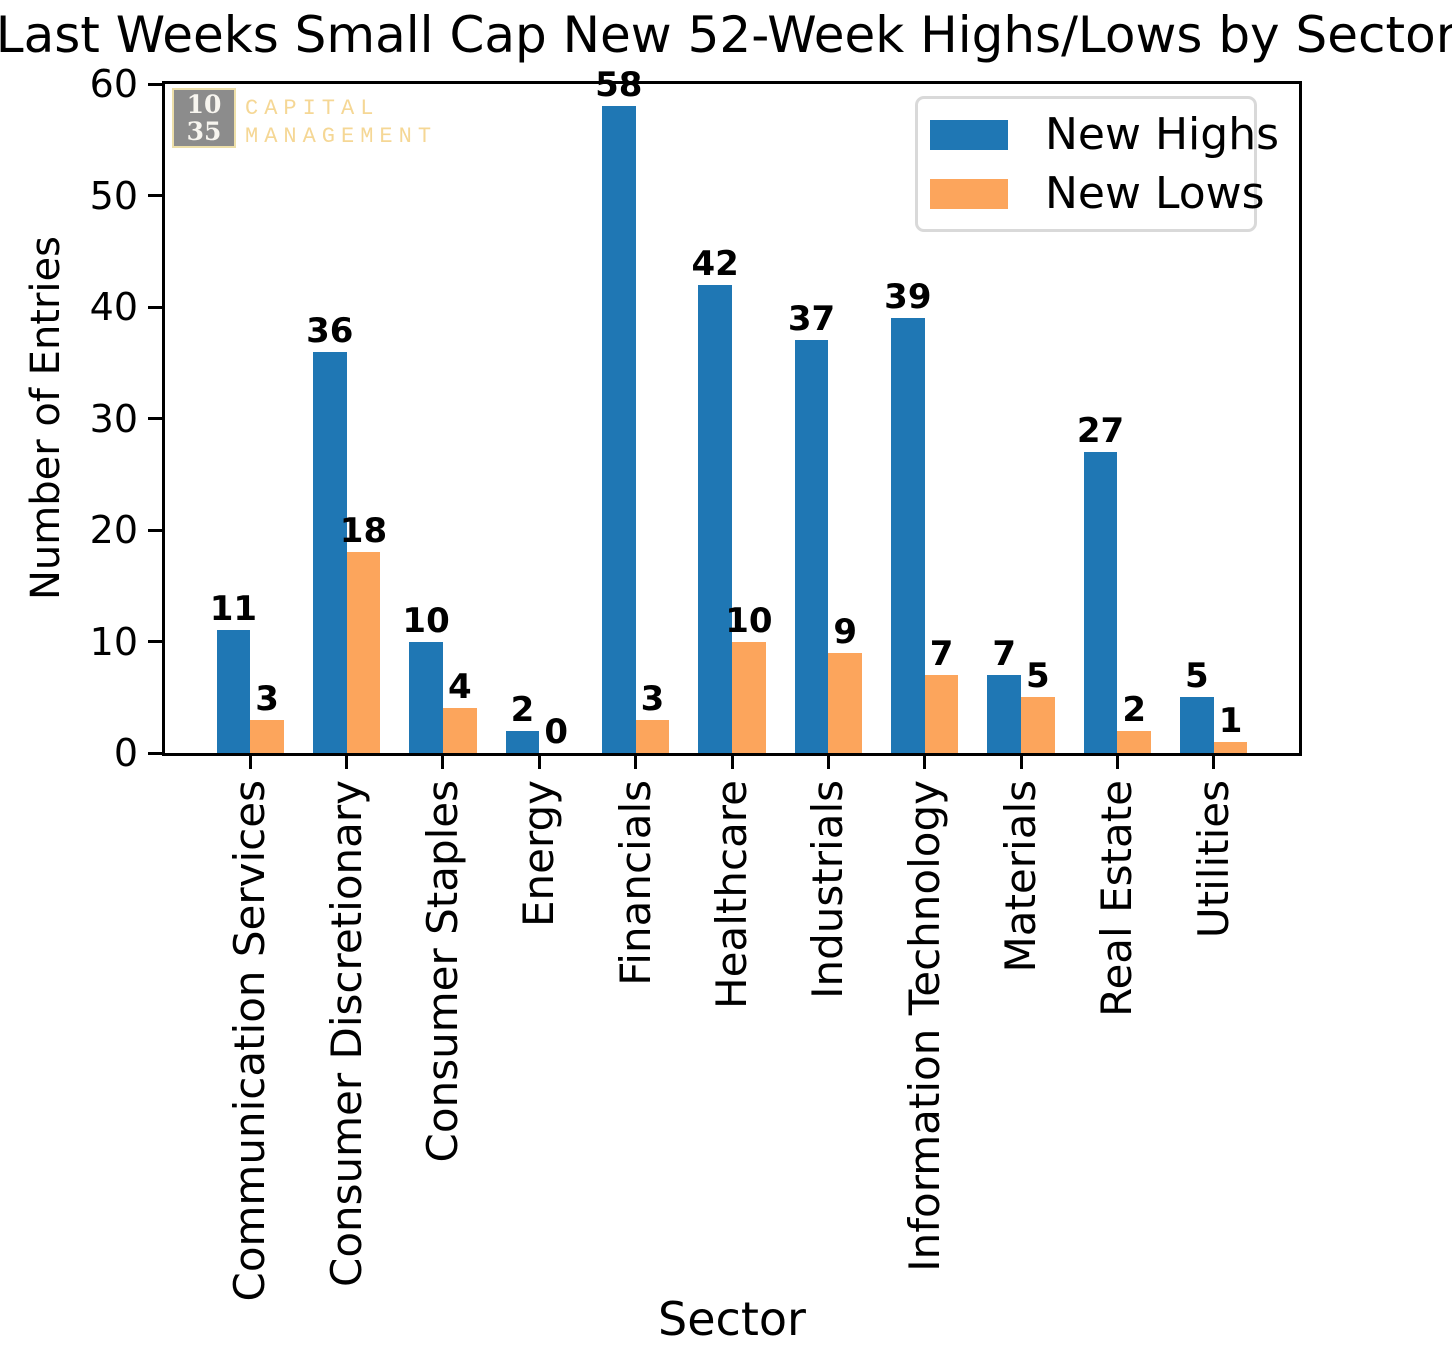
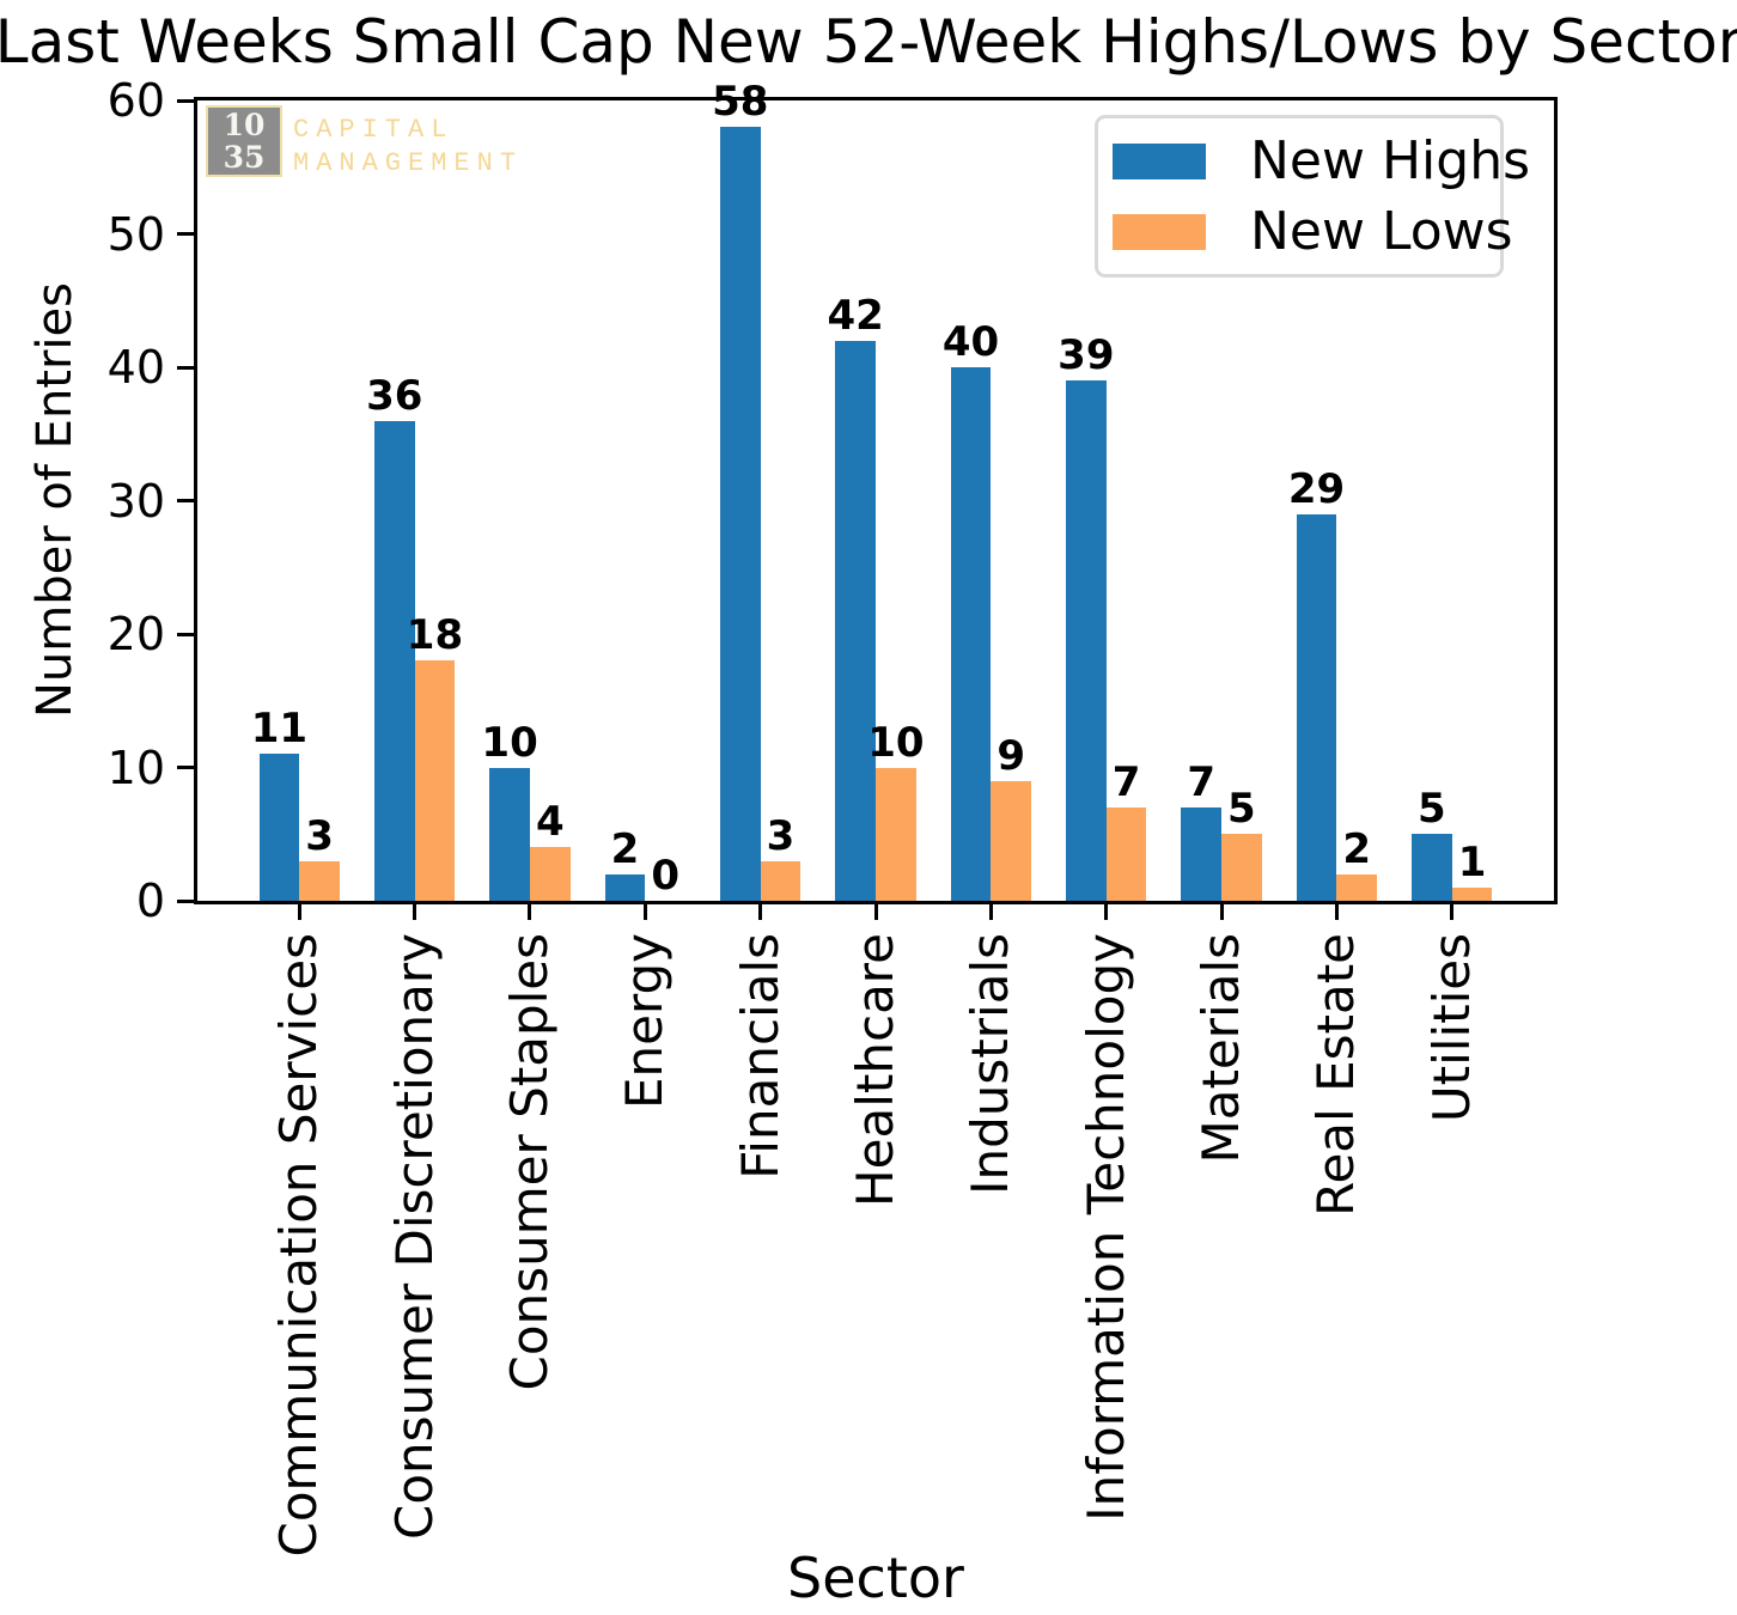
New Highs/Industrials: 37 -> 40
New Highs/Real Estate: 27 -> 29
